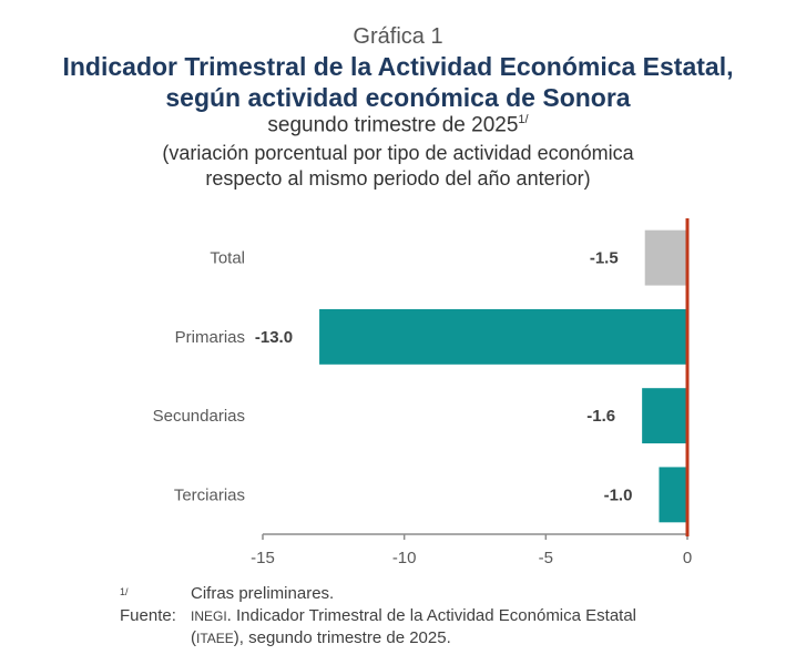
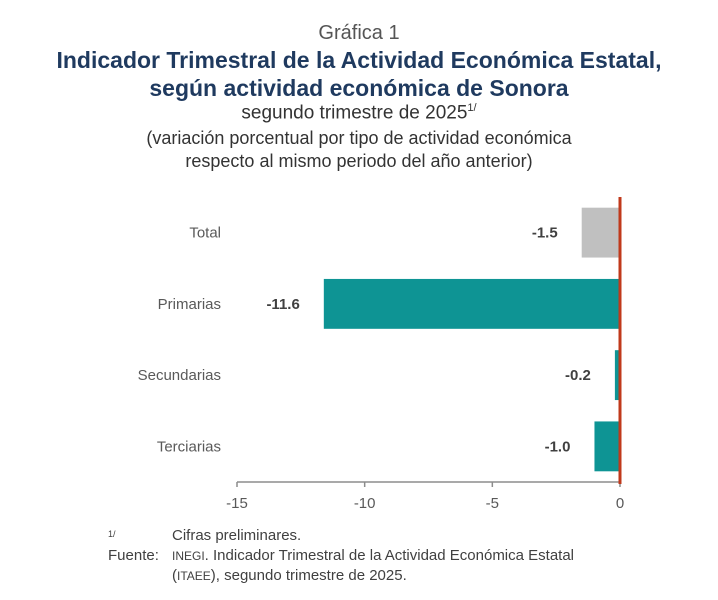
Primarias: -13.0 -> -11.6
Secundarias: -1.6 -> -0.2
